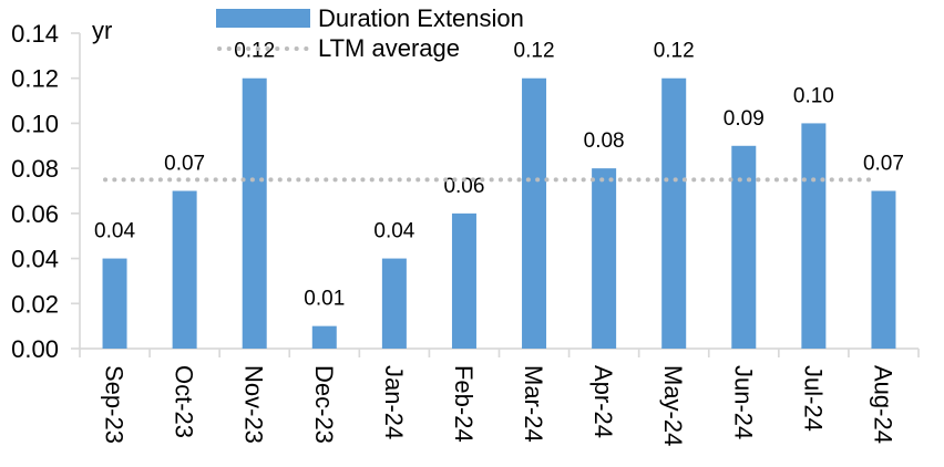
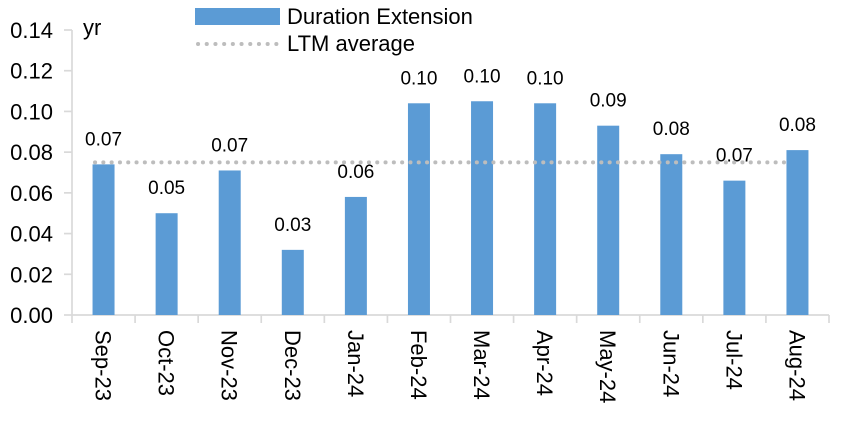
Sep-23: 0.04 -> 0.07
Oct-23: 0.07 -> 0.05
Nov-23: 0.12 -> 0.07
Dec-23: 0.01 -> 0.03
Jan-24: 0.04 -> 0.06
Feb-24: 0.06 -> 0.10
Mar-24: 0.12 -> 0.10
Apr-24: 0.08 -> 0.10
May-24: 0.12 -> 0.09
Jun-24: 0.09 -> 0.08
Jul-24: 0.10 -> 0.07
Aug-24: 0.07 -> 0.08
